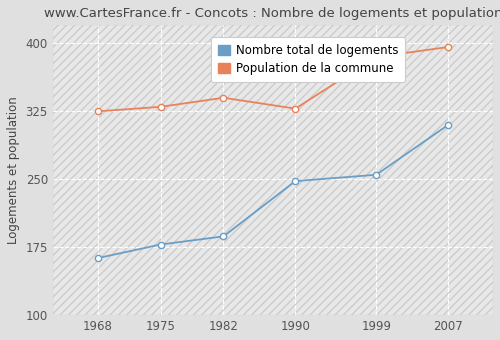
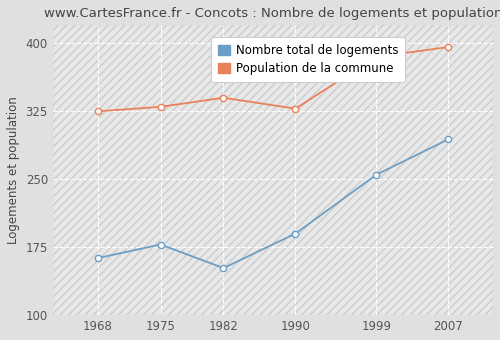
Nombre total de logements/1982: 187 -> 152
Nombre total de logements/1990: 248 -> 190
Nombre total de logements/2007: 310 -> 294
